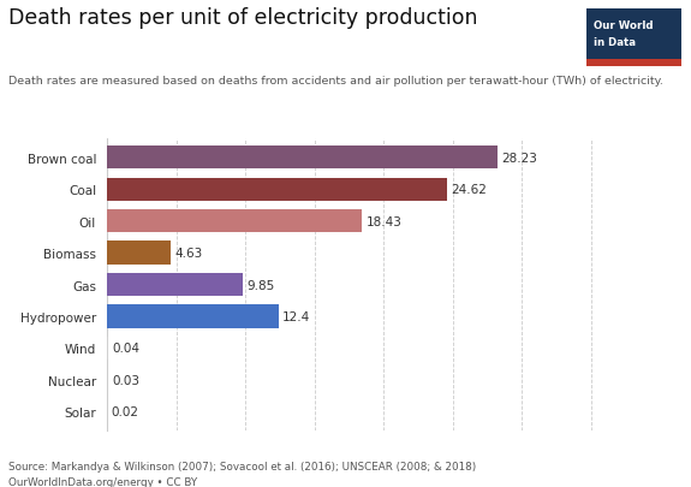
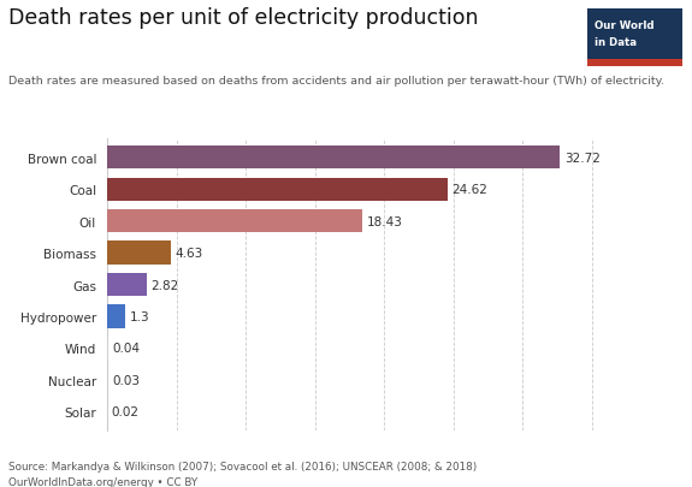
Brown coal: 28.23 -> 32.72
Gas: 9.85 -> 2.82
Hydropower: 12.4 -> 1.3
